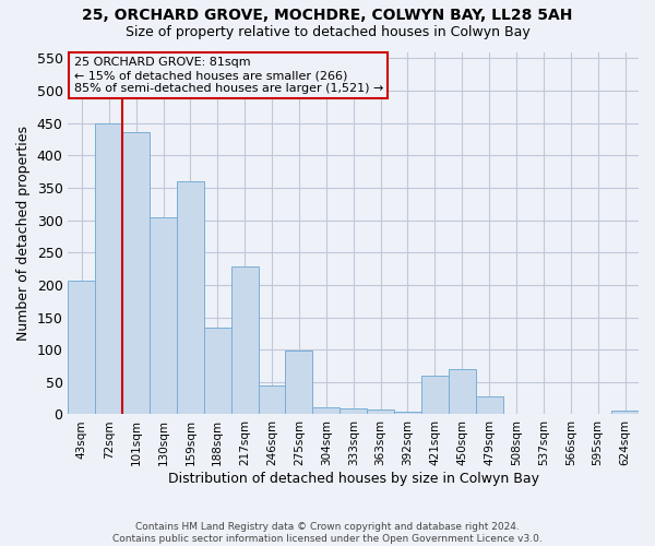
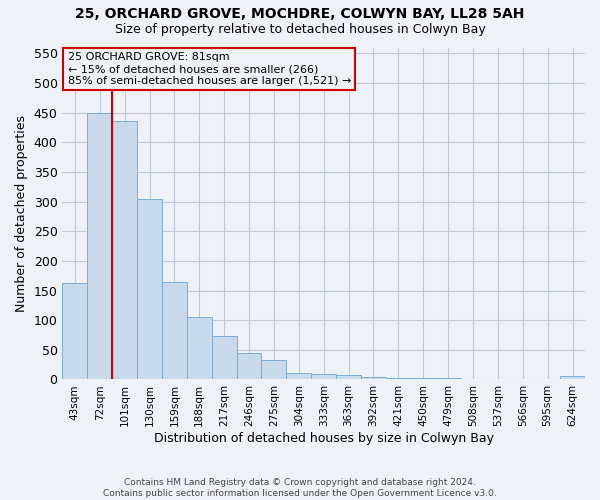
43sqm: 206 -> 163
159sqm: 360 -> 165
188sqm: 134 -> 106
217sqm: 228 -> 73
275sqm: 98 -> 32
421sqm: 60 -> 2
450sqm: 70 -> 2
479sqm: 28 -> 2
